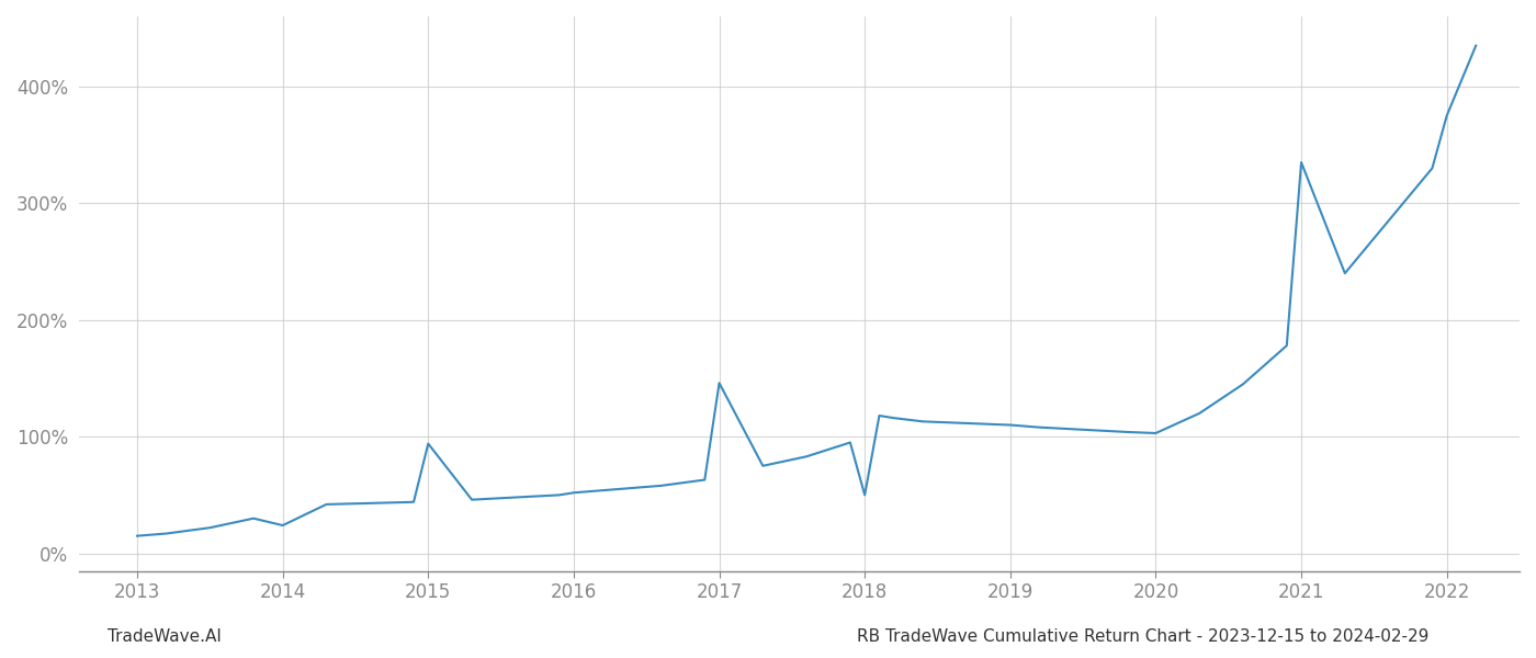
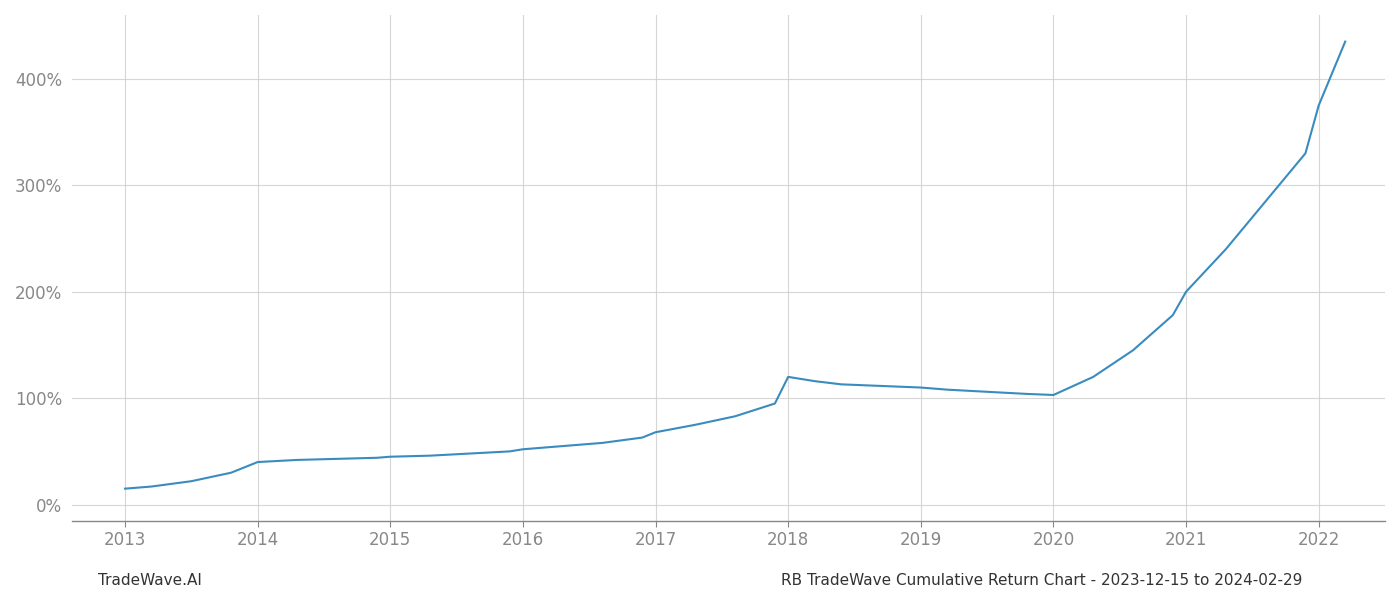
2014: 24% -> 40%
2015: 94% -> 45%
2017: 146% -> 68%
2018: 50% -> 120%
2021: 335% -> 200%
